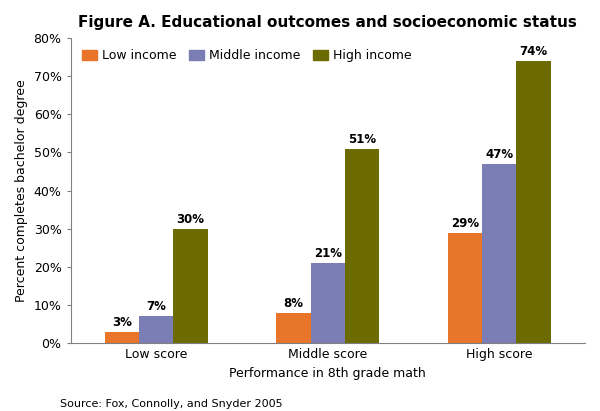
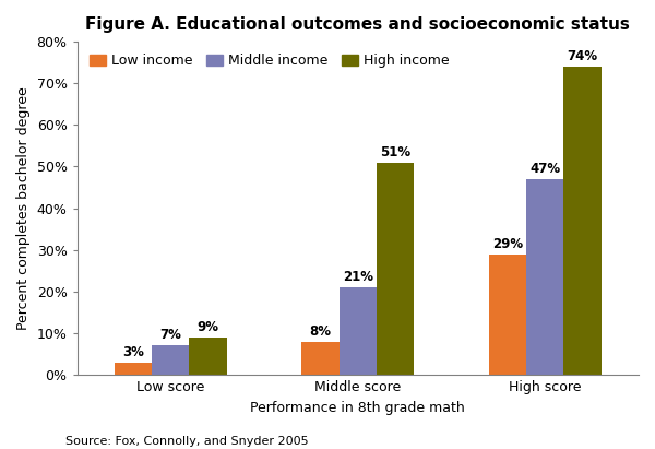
High income/Low score: 30% -> 9%
